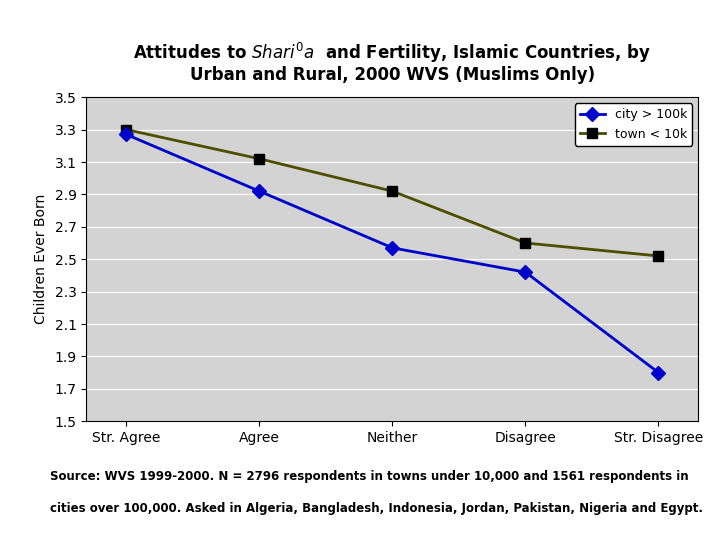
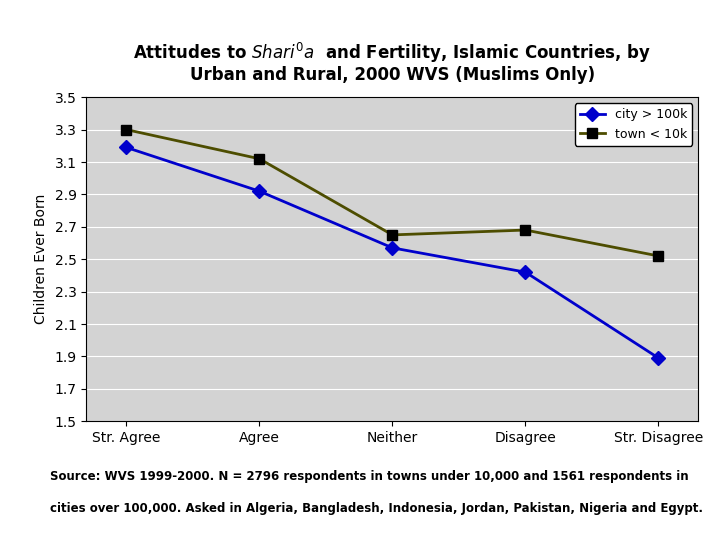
city > 100k/Str. Agree: 3.27 -> 3.19
town < 10k/Neither: 2.92 -> 2.65
town < 10k/Disagree: 2.60 -> 2.68
city > 100k/Str. Disagree: 1.80 -> 1.89
